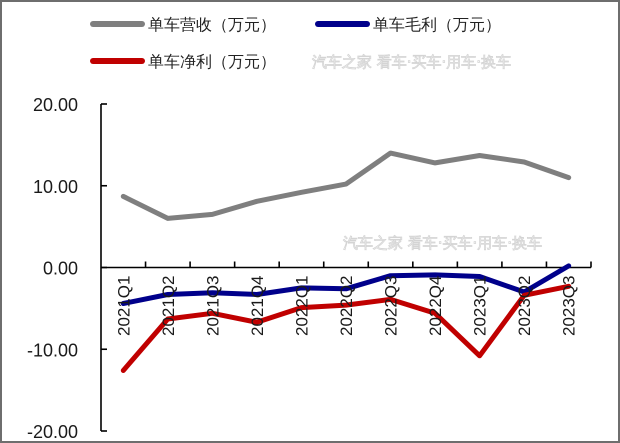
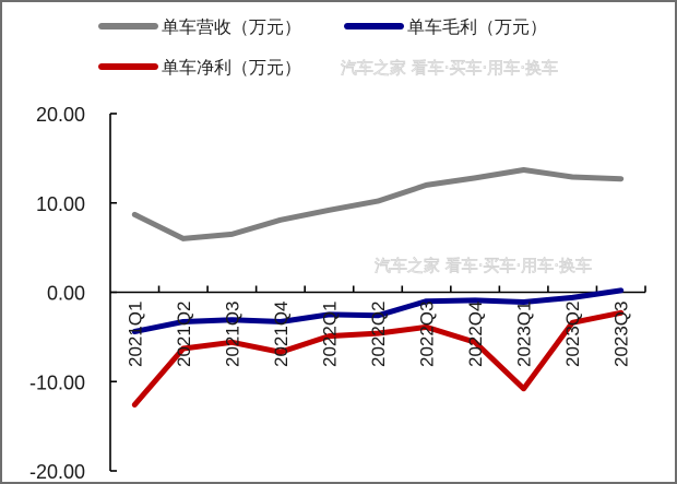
单车营收（万元）/2022Q3: 14 -> 12
单车毛利（万元）/2023Q2: -3 -> -1
单车营收（万元）/2023Q3: 11 -> 13
